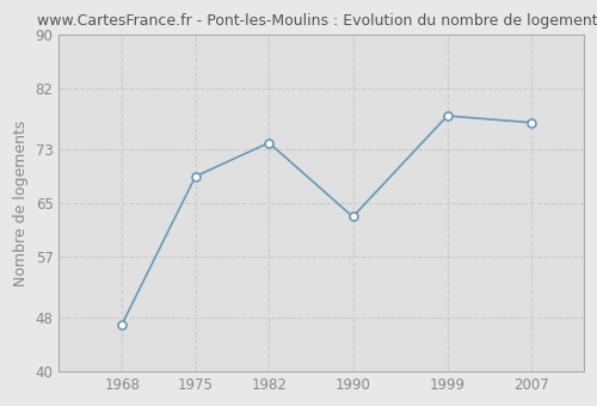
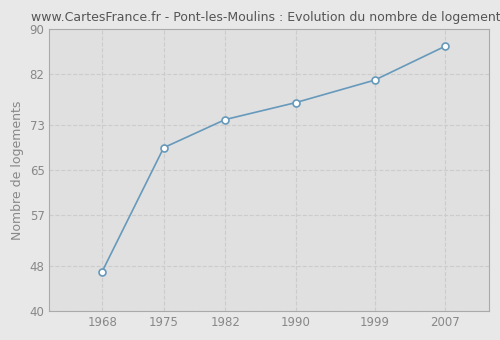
1990: 63 -> 77
1999: 78 -> 81
2007: 77 -> 87
